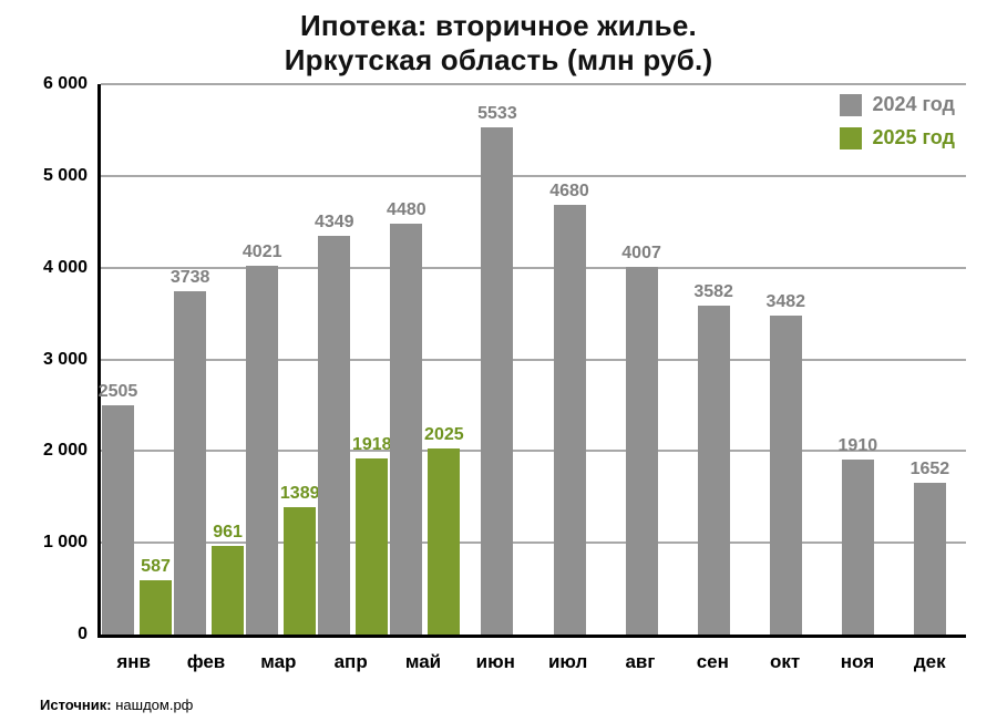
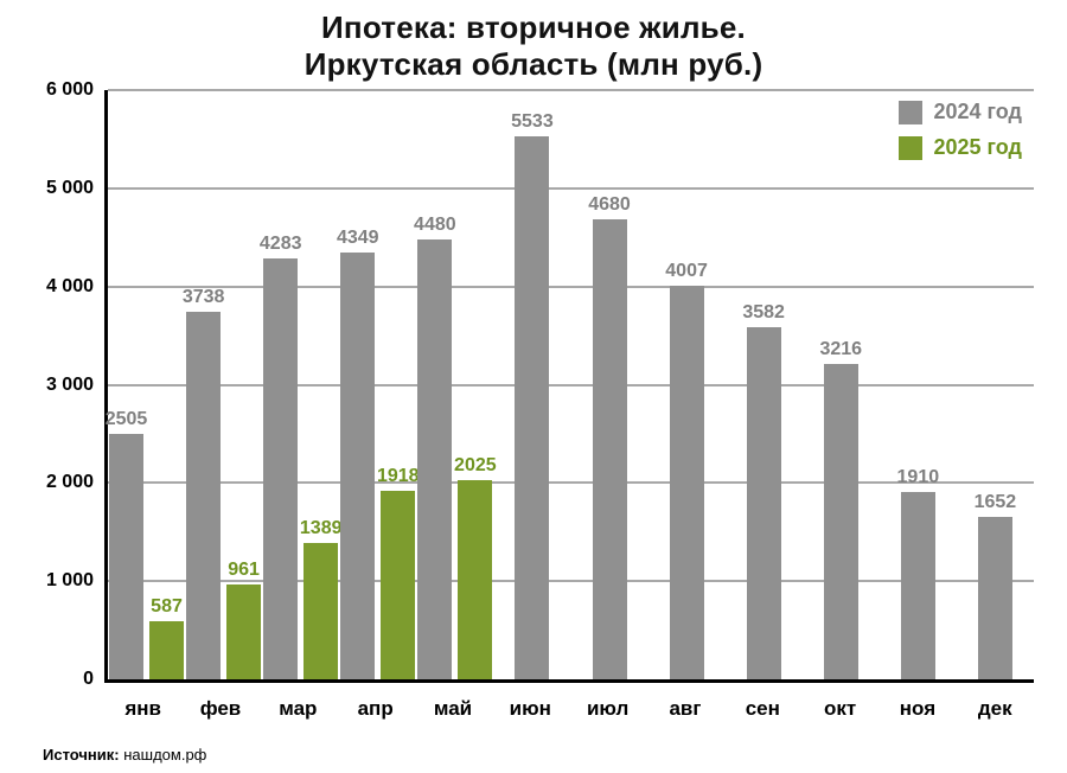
2024 год/мар: 4021 -> 4283
2024 год/окт: 3482 -> 3216
